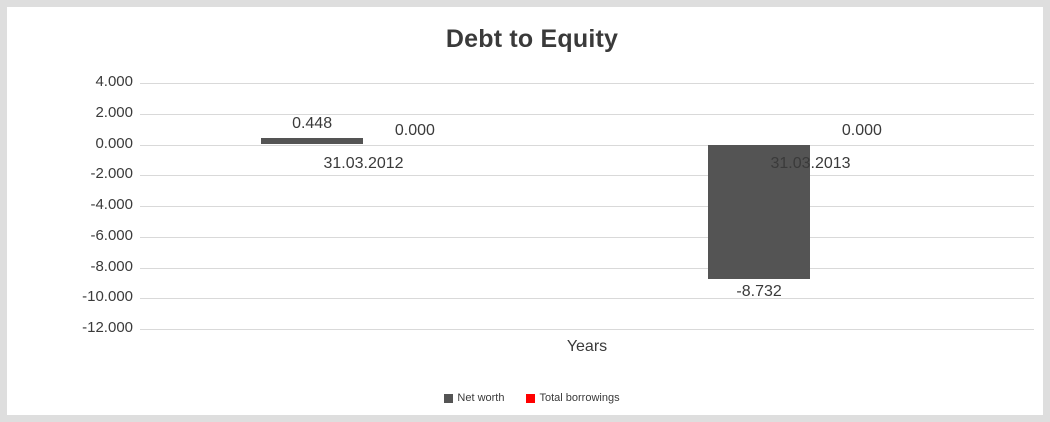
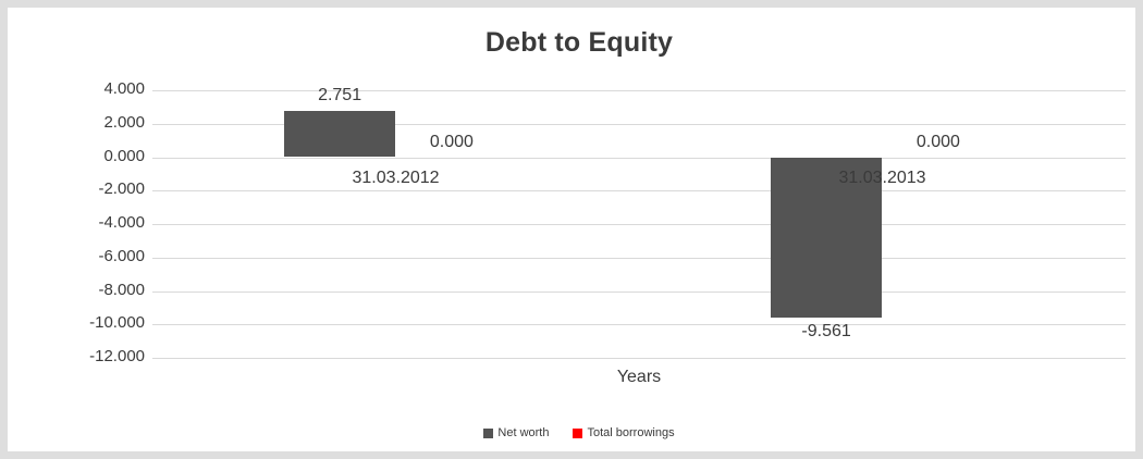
Net worth/31.03.2012: 0.448 -> 2.751
Net worth/31.03.2013: -8.732 -> -9.561
